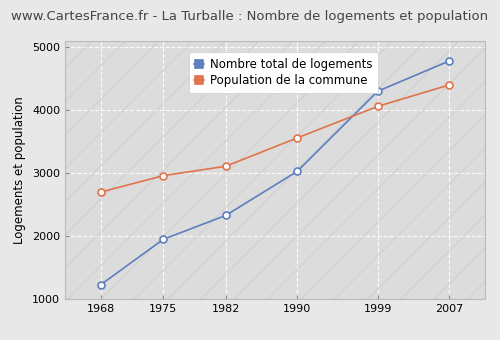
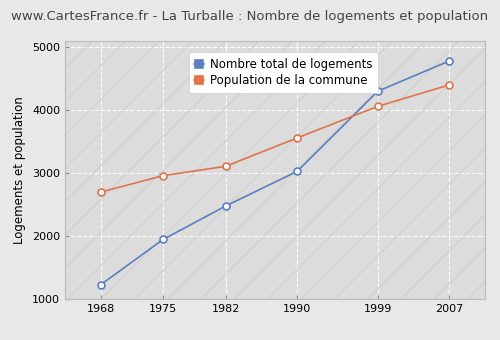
Nombre total de logements/1982: 2330 -> 2480
